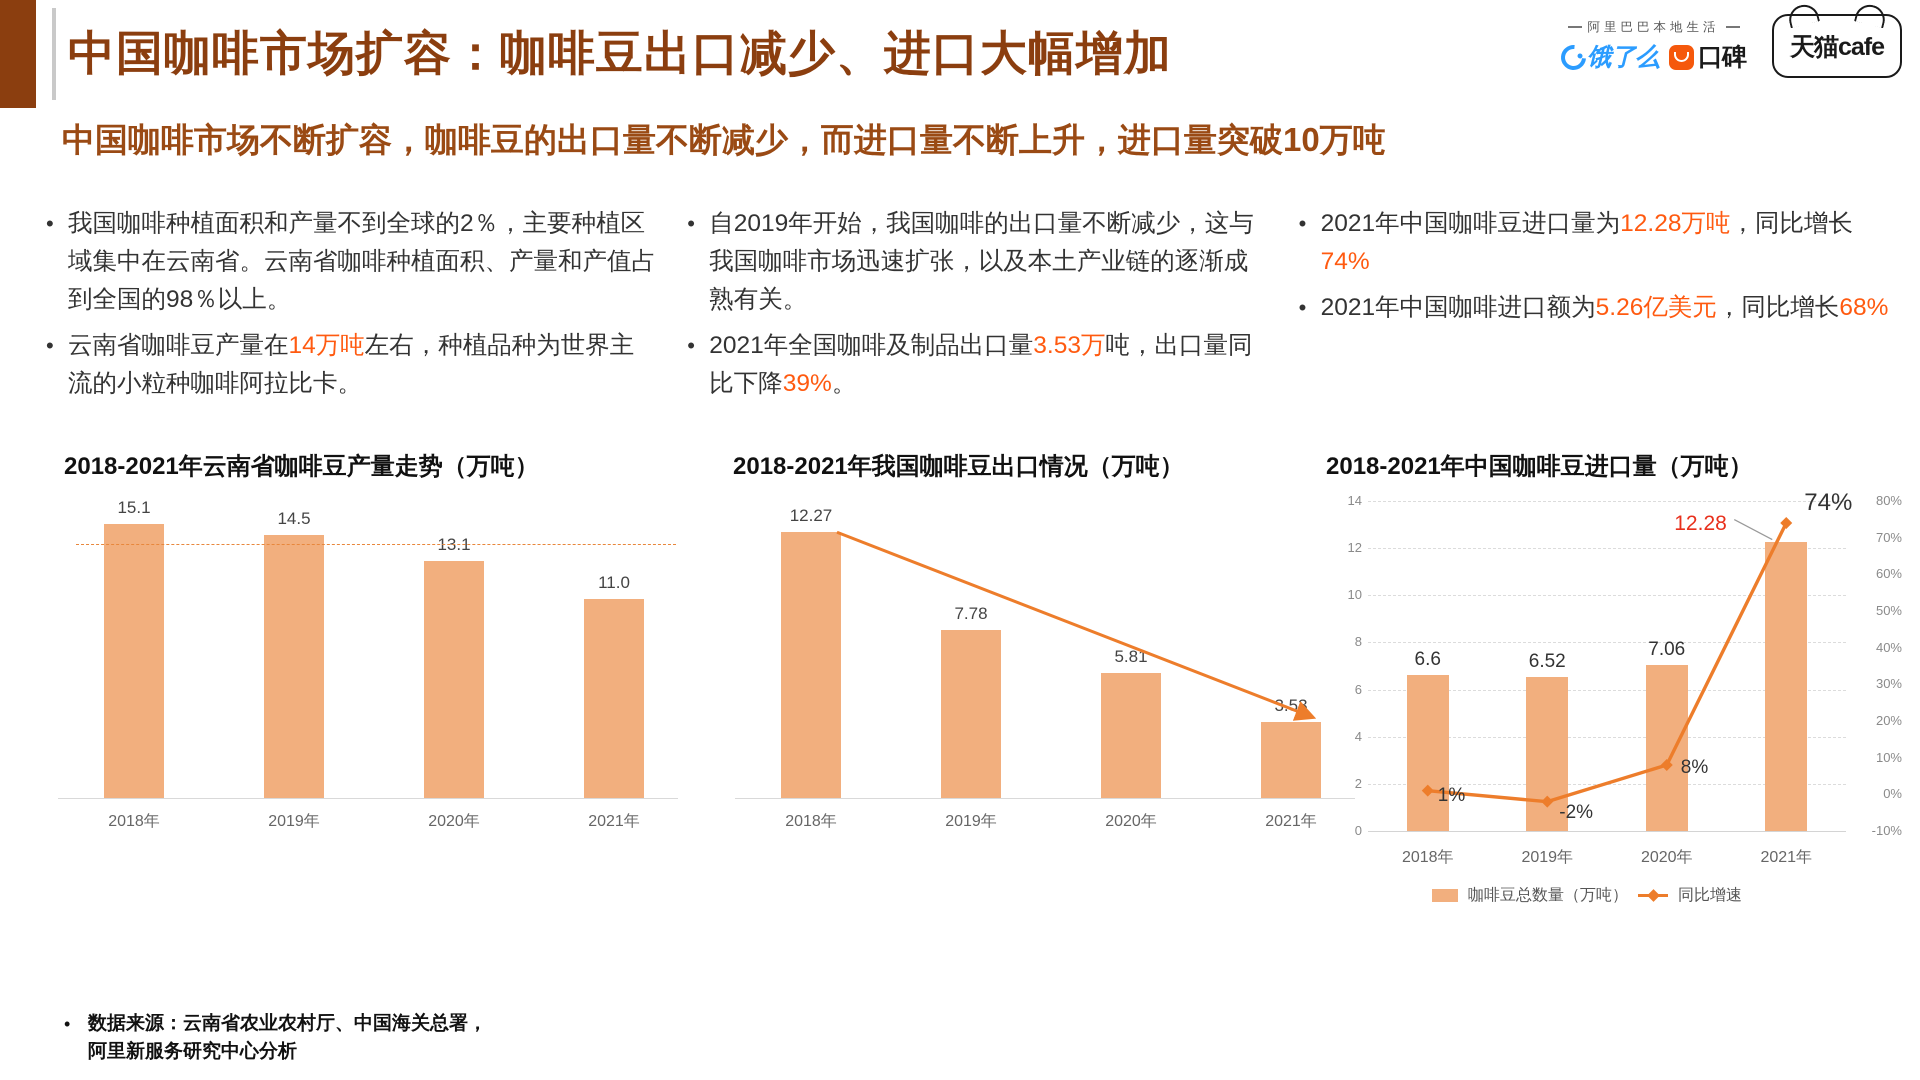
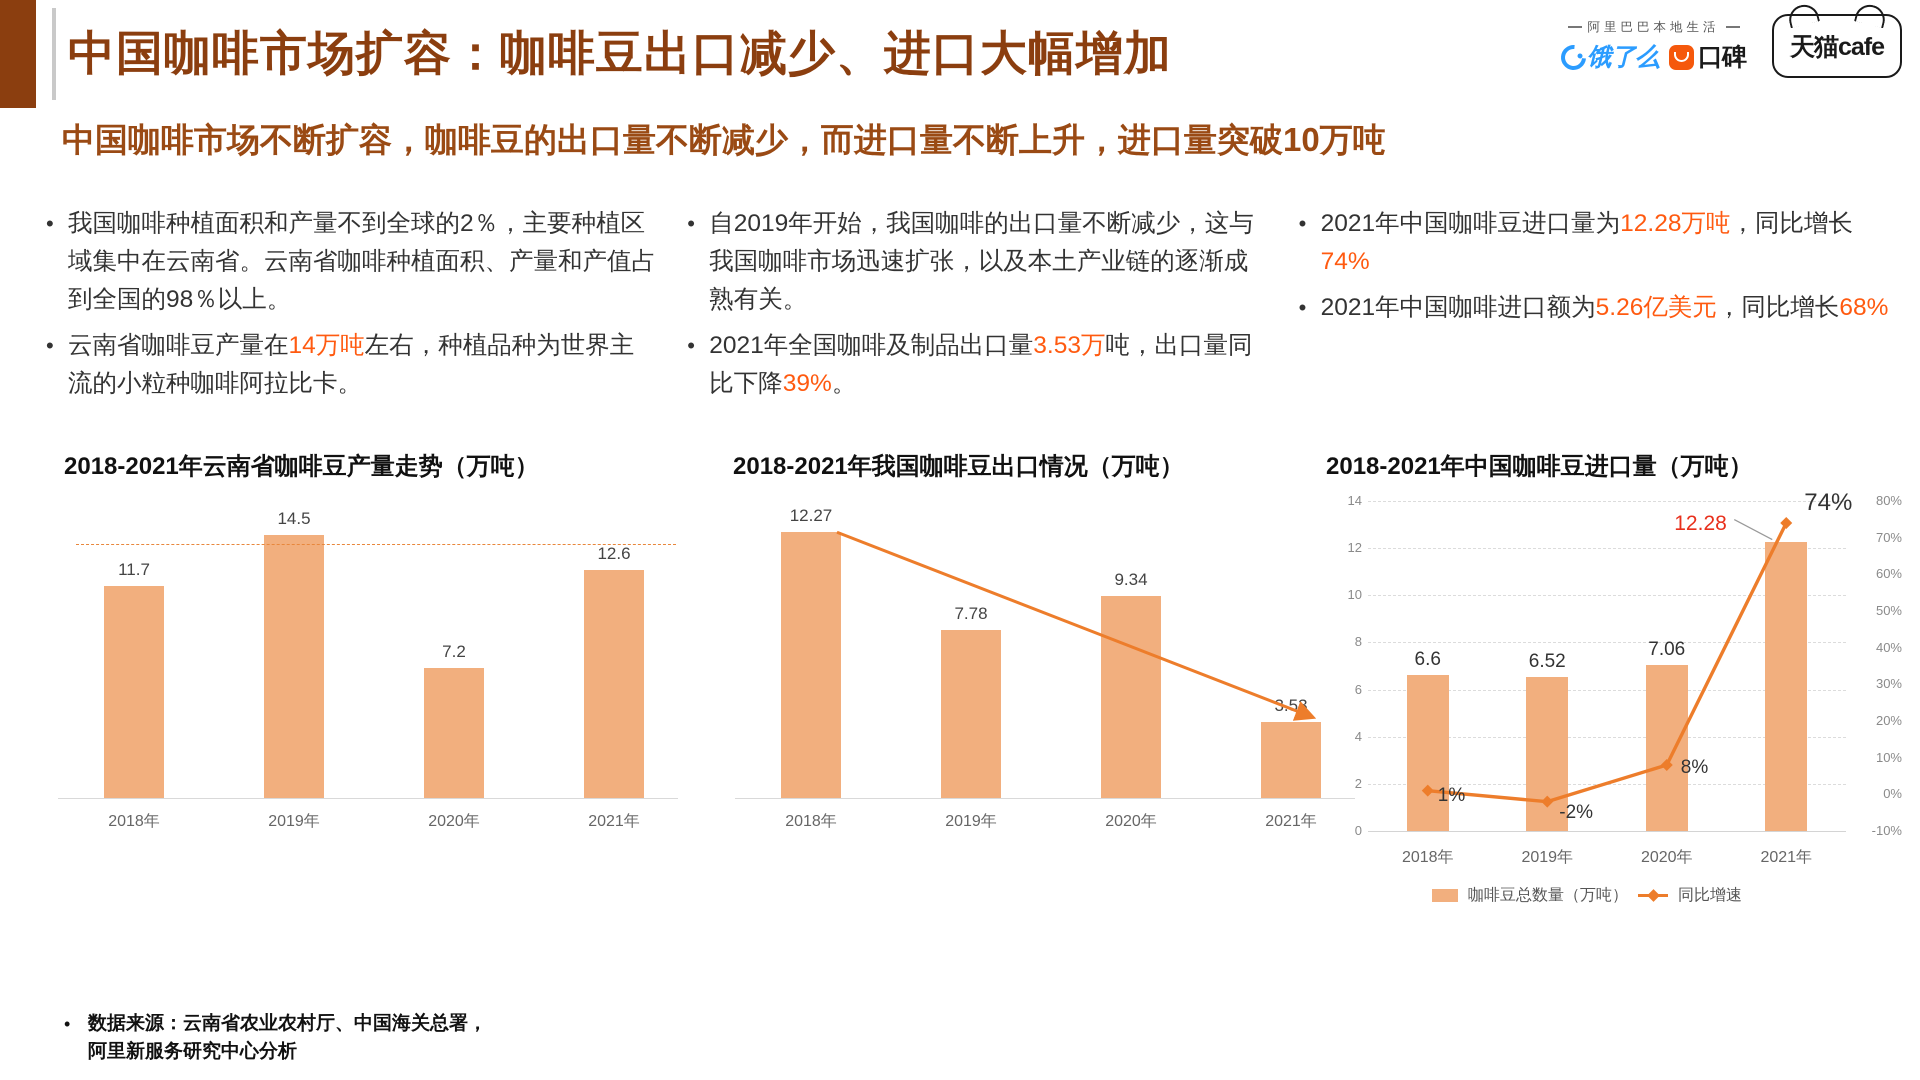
2018-2021年云南省咖啡豆产量走势（万吨）/2018年: 15.1 -> 11.7
2018-2021年云南省咖啡豆产量走势（万吨）/2020年: 13.1 -> 7.2
2018-2021年云南省咖啡豆产量走势（万吨）/2021年: 11.0 -> 12.6
2018-2021年我国咖啡豆出口情况（万吨）/2020年: 5.81 -> 9.34
